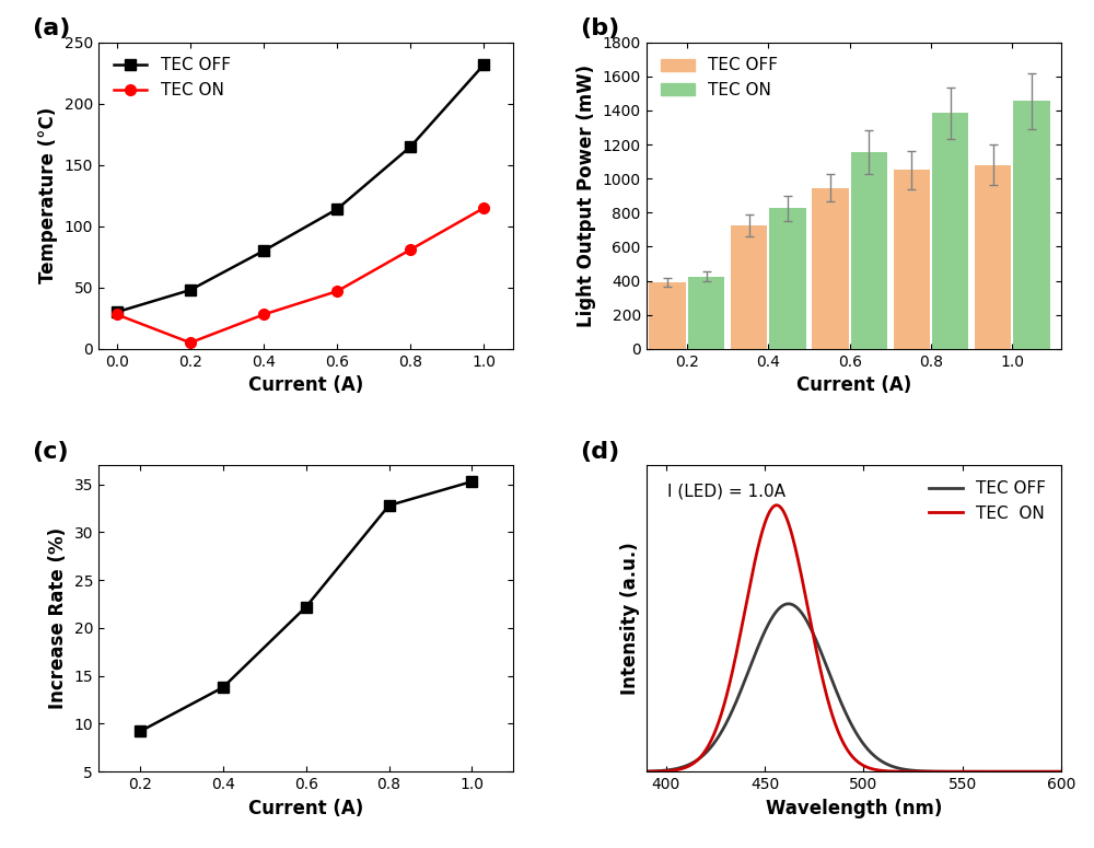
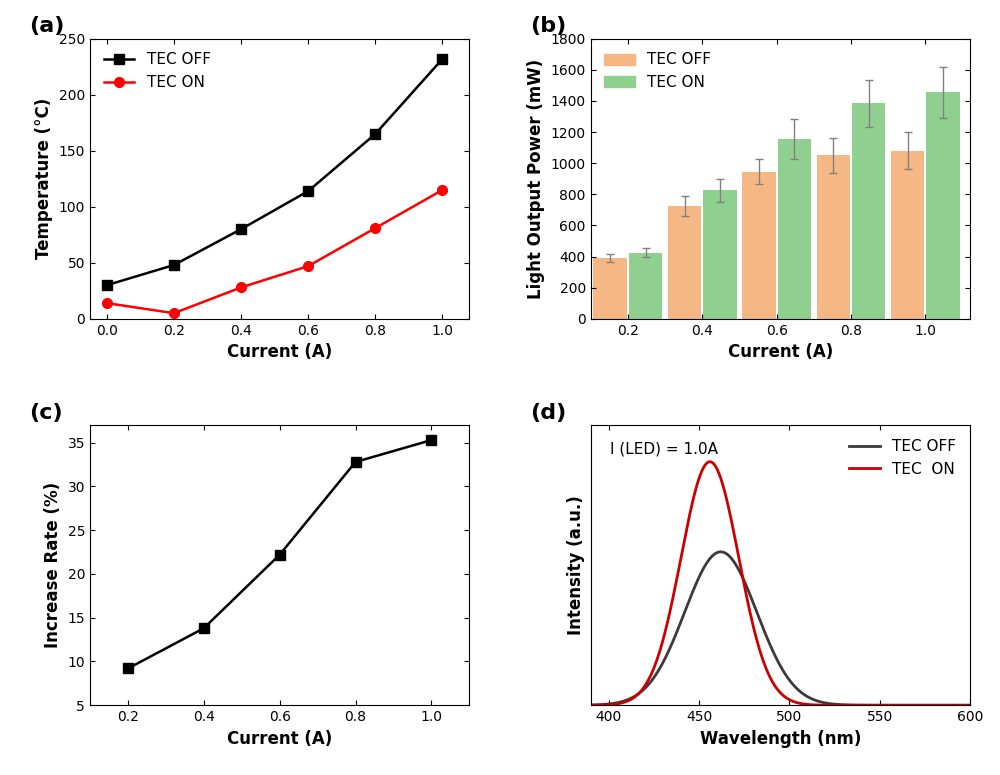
TEC ON/0.0: 28 -> 14
